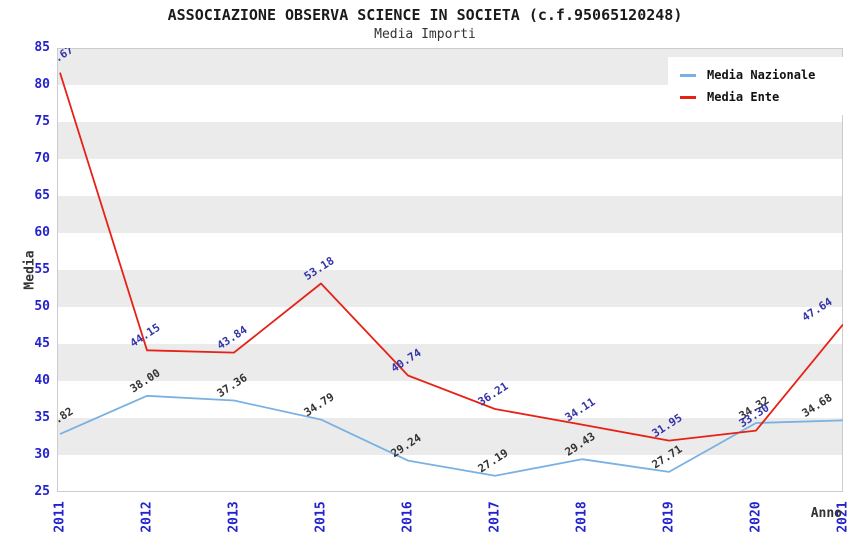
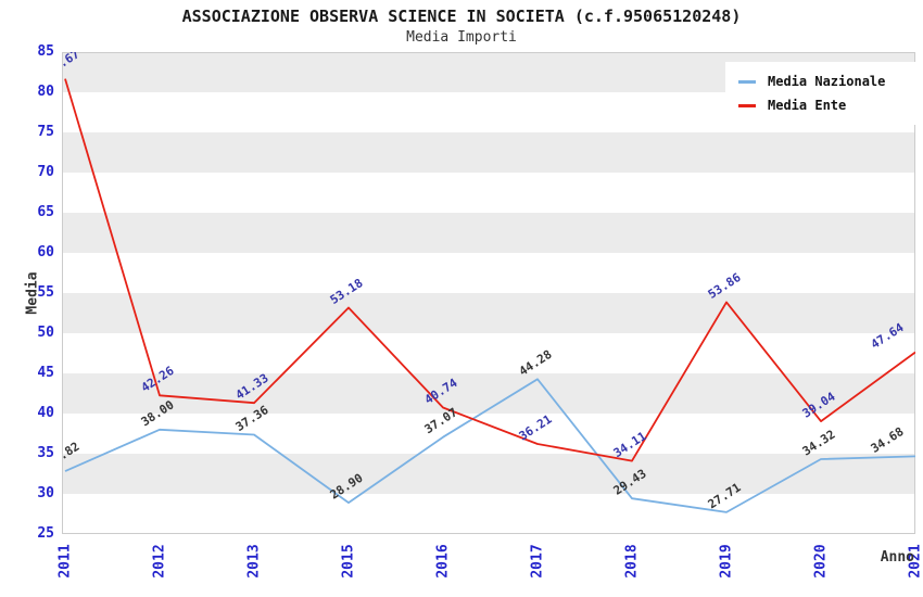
Media Ente/2012: 44.15 -> 42.26
Media Ente/2013: 43.84 -> 41.33
Media Nazionale/2015: 34.79 -> 28.90
Media Nazionale/2016: 29.24 -> 37.07
Media Nazionale/2017: 27.19 -> 44.28
Media Ente/2019: 31.95 -> 53.86
Media Ente/2020: 33.30 -> 39.04
